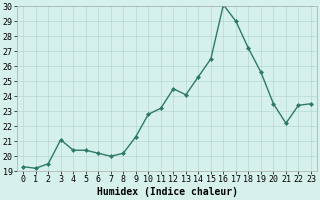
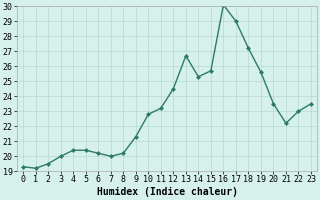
3: 21.1 -> 20.0
13: 24.1 -> 26.7
15: 26.5 -> 25.7
22: 23.4 -> 23.0
